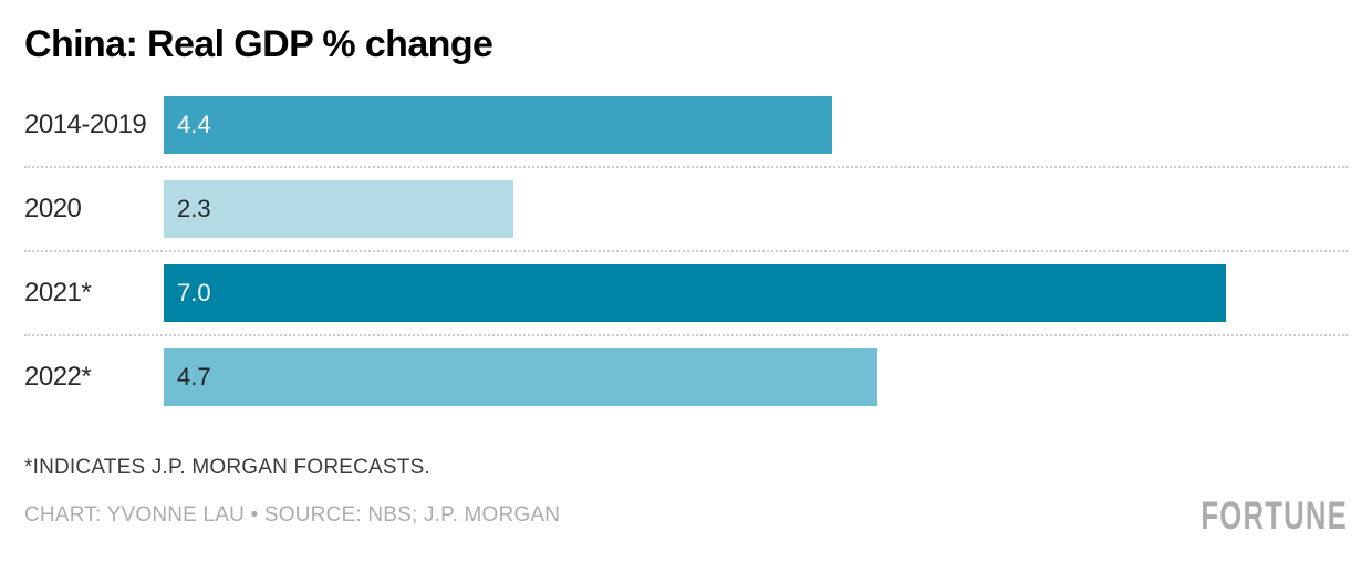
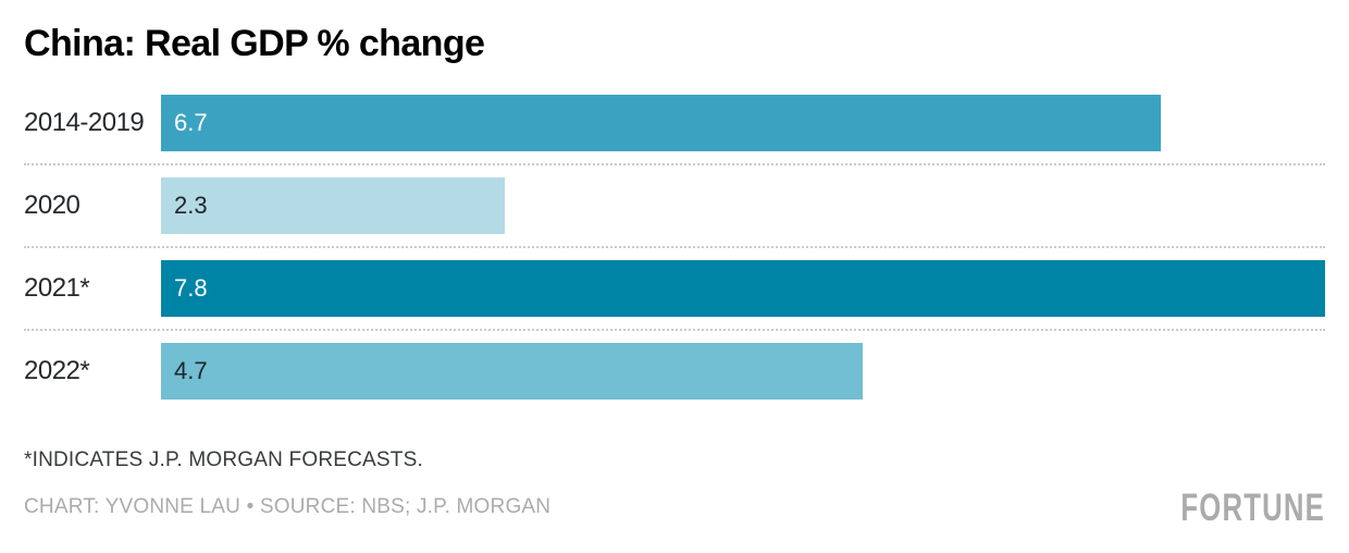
2014-2019: 4.4 -> 6.7
2021*: 7.0 -> 7.8
